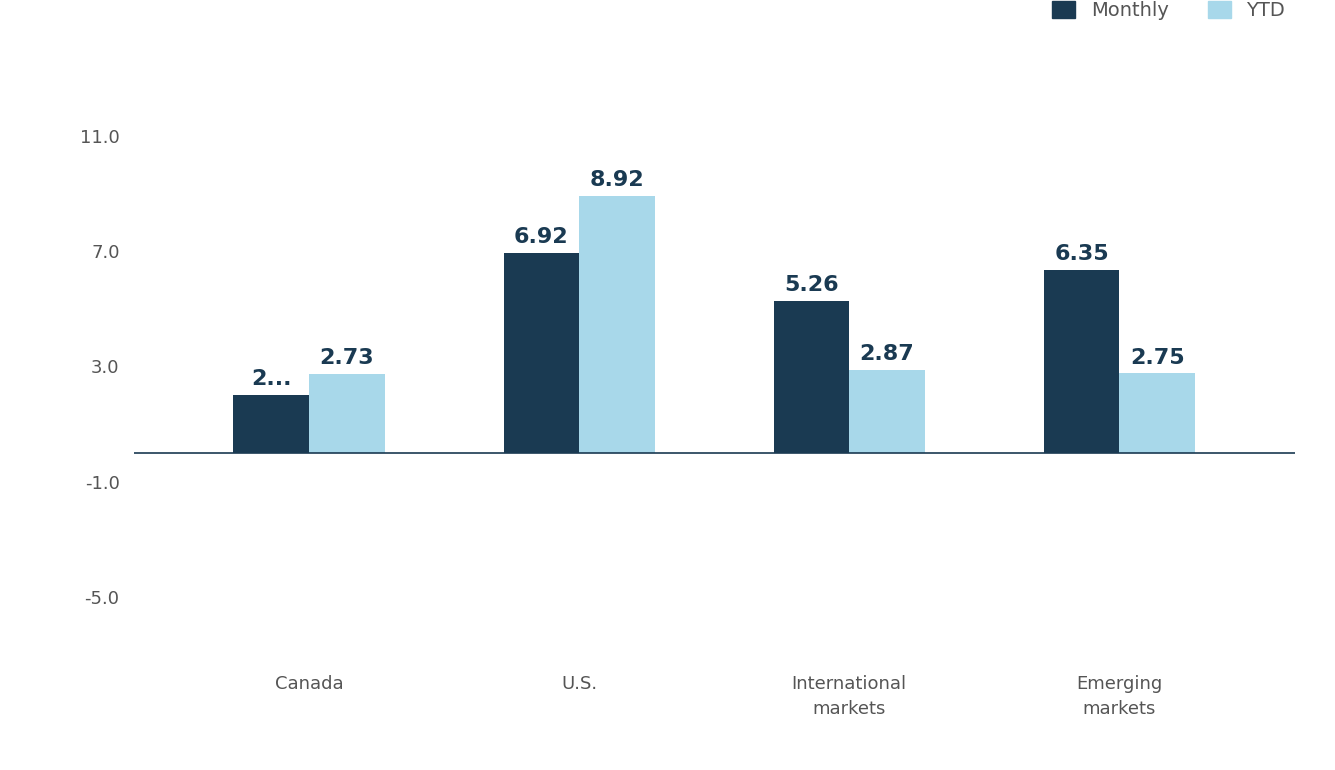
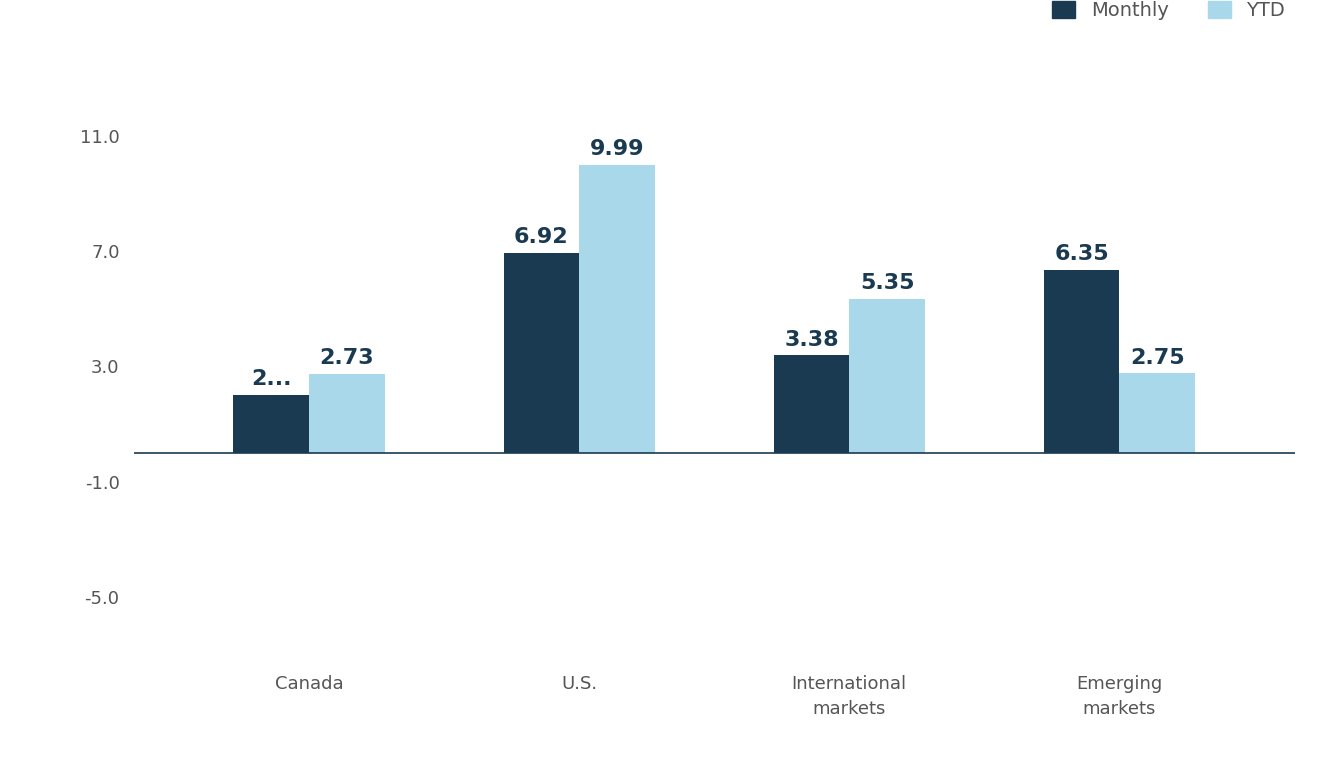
YTD/U.S.: 8.92 -> 9.99
Monthly/International markets: 5.26 -> 3.38
YTD/International markets: 2.87 -> 5.35
